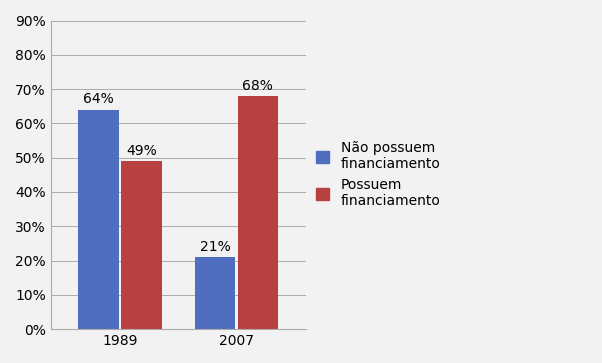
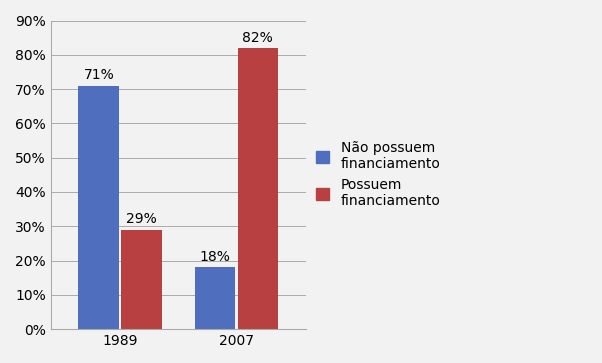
Não possuem financiamento/1989: 64% -> 71%
Possuem financiamento/1989: 49% -> 29%
Não possuem financiamento/2007: 21% -> 18%
Possuem financiamento/2007: 68% -> 82%
